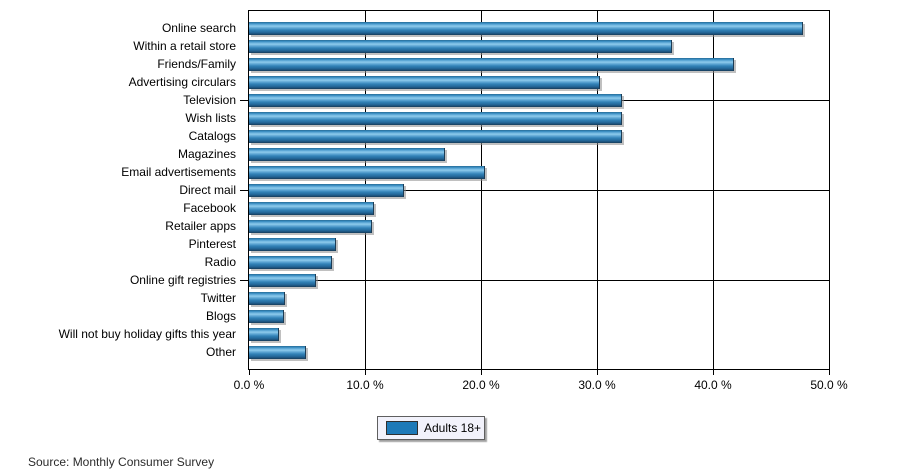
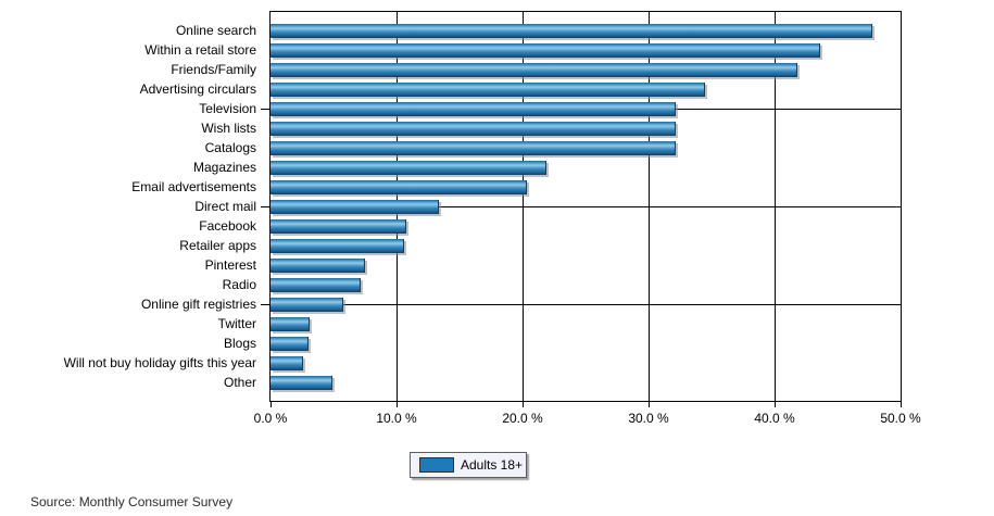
Within a retail store: 36.4% -> 43.5%
Advertising circulars: 30.2% -> 34.4%
Magazines: 16.8% -> 21.8%
